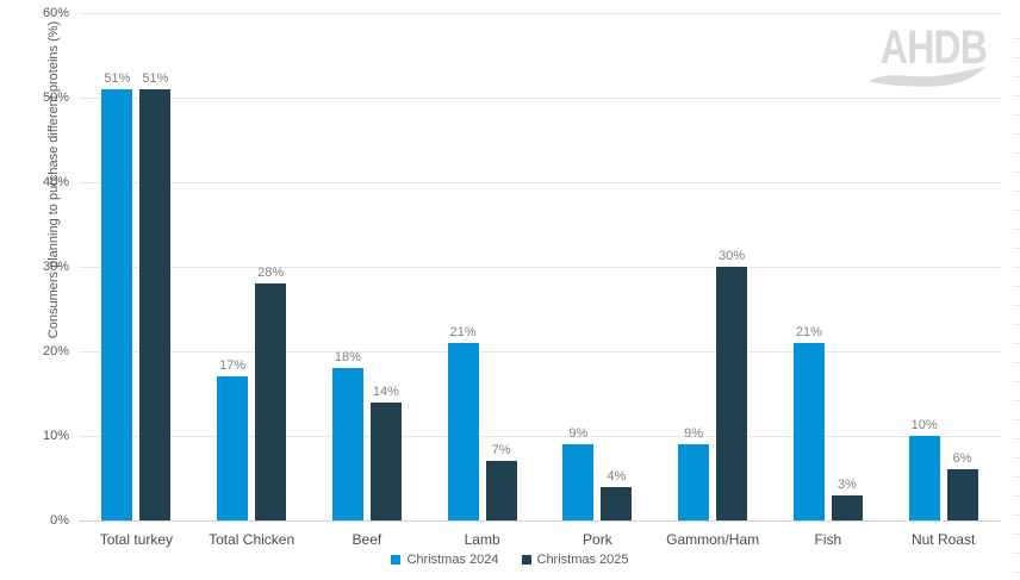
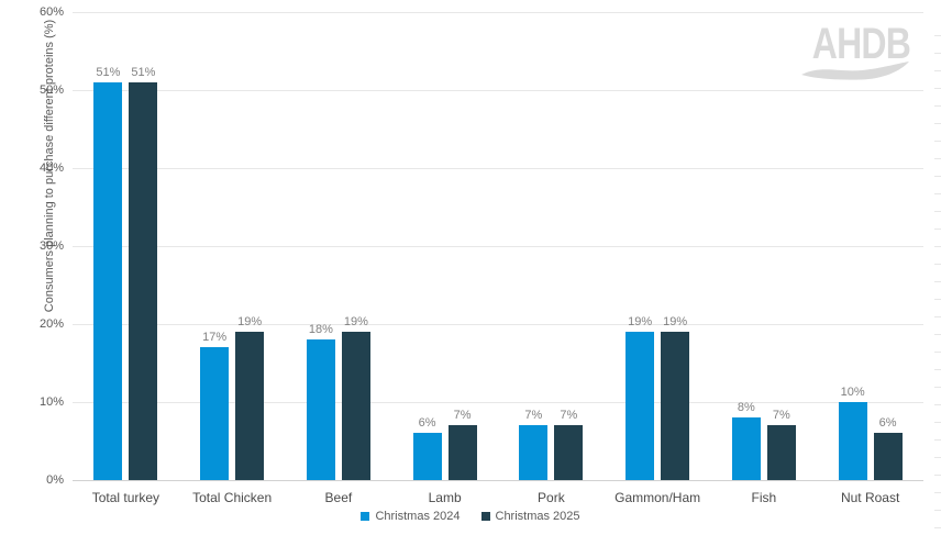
Christmas 2025/Total Chicken: 28% -> 19%
Christmas 2025/Beef: 14% -> 19%
Christmas 2024/Lamb: 21% -> 6%
Christmas 2024/Pork: 9% -> 7%
Christmas 2025/Pork: 4% -> 7%
Christmas 2024/Gammon/Ham: 9% -> 19%
Christmas 2025/Gammon/Ham: 30% -> 19%
Christmas 2024/Fish: 21% -> 8%
Christmas 2025/Fish: 3% -> 7%
